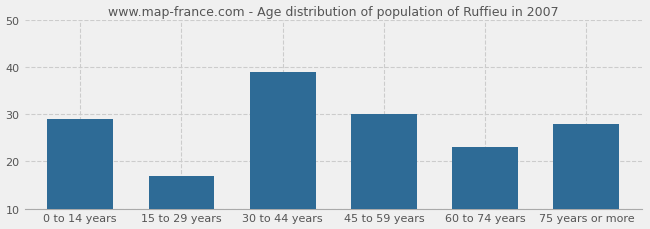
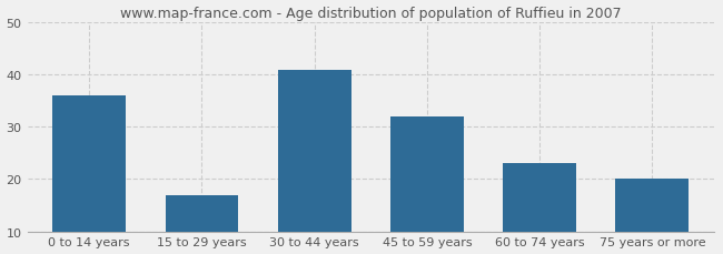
0 to 14 years: 29 -> 36
30 to 44 years: 39 -> 41
45 to 59 years: 30 -> 32
75 years or more: 28 -> 20
